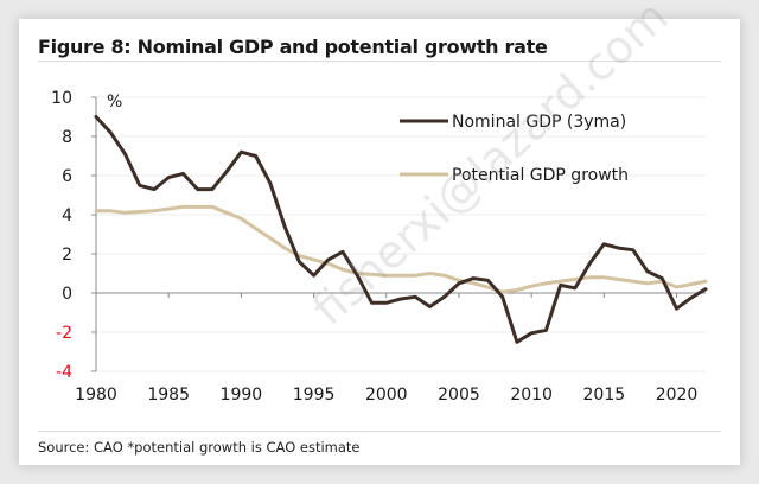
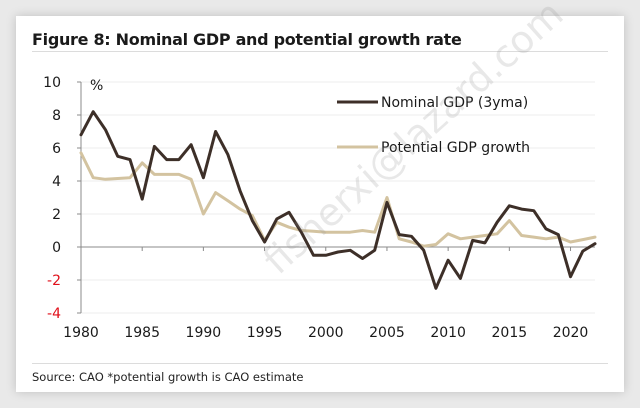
Nominal GDP (3yma)/1980: 9.0 -> 6.8
Potential GDP growth/1980: 4.2 -> 5.7
Nominal GDP (3yma)/1985: 5.9 -> 2.9
Potential GDP growth/1985: 4.3 -> 5.1
Nominal GDP (3yma)/1990: 7.2 -> 4.2
Potential GDP growth/1990: 3.8 -> 2.0
Nominal GDP (3yma)/1995: 0.9 -> 0.3
Potential GDP growth/1995: 1.7 -> 0.4
Nominal GDP (3yma)/2005: 0.5 -> 2.7
Potential GDP growth/2005: 0.7 -> 3.0
Nominal GDP (3yma)/2010: -2.0 -> -0.8
Potential GDP growth/2010: 0.3 -> 0.8
Potential GDP growth/2015: 0.8 -> 1.6
Nominal GDP (3yma)/2020: -0.8 -> -1.8
